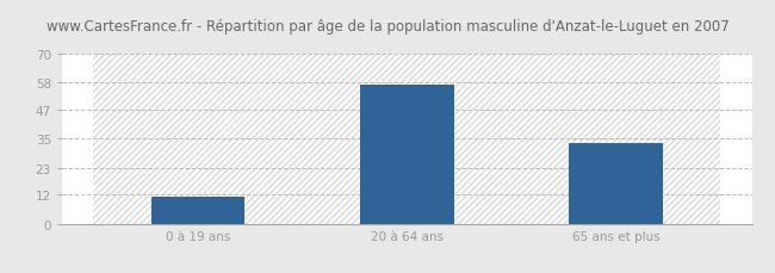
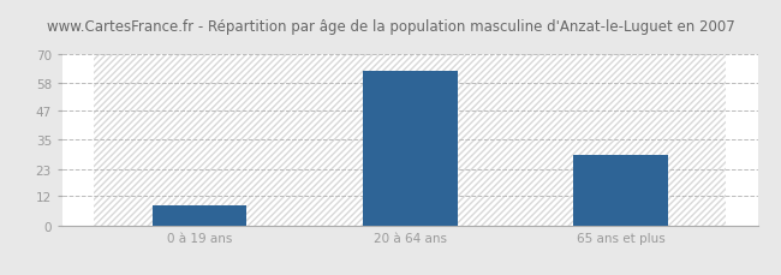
0 à 19 ans: 11 -> 8
20 à 64 ans: 57 -> 63
65 ans et plus: 33 -> 29
